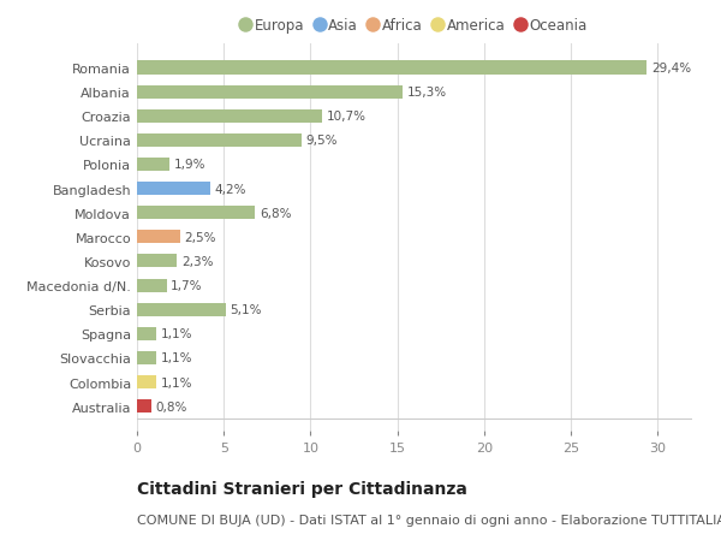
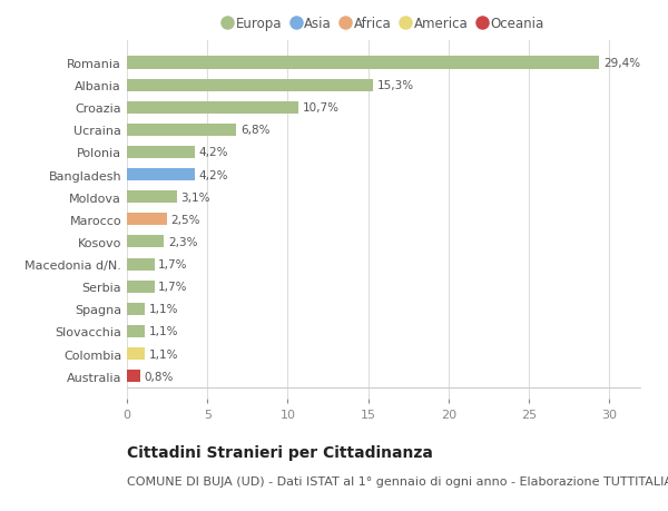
Ucraina: 9,5% -> 6,8%
Polonia: 1,9% -> 4,2%
Moldova: 6,8% -> 3,1%
Serbia: 5,1% -> 1,7%
